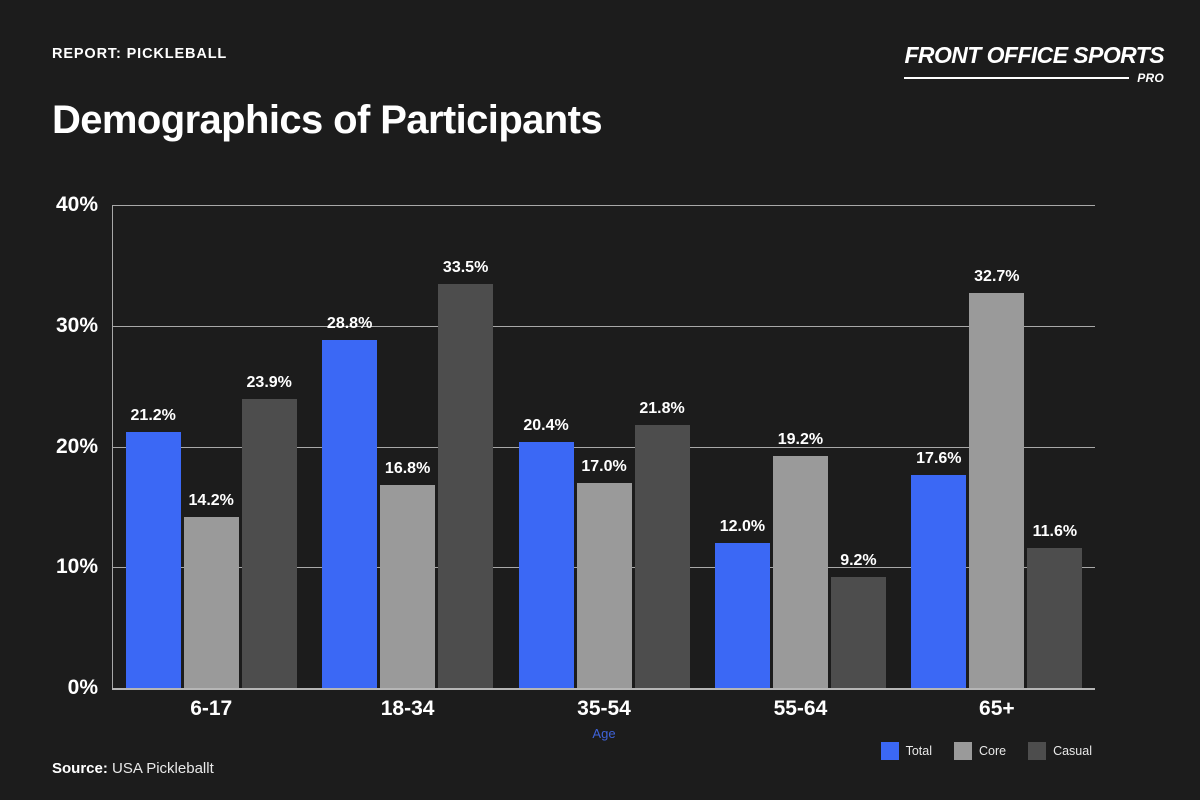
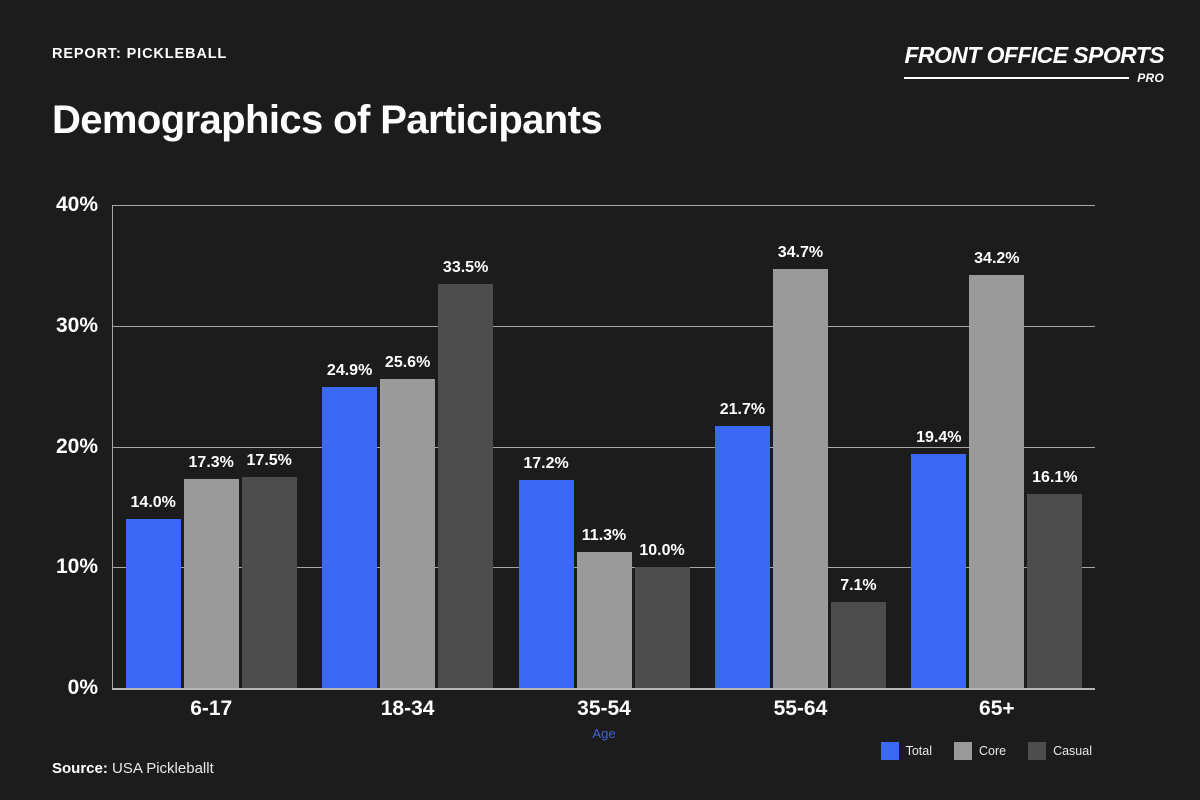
Total/6-17: 21.2% -> 14.0%
Core/6-17: 14.2% -> 17.3%
Casual/6-17: 23.9% -> 17.5%
Total/18-34: 28.8% -> 24.9%
Core/18-34: 16.8% -> 25.6%
Total/35-54: 20.4% -> 17.2%
Core/35-54: 17.0% -> 11.3%
Casual/35-54: 21.8% -> 10.0%
Total/55-64: 12.0% -> 21.7%
Core/55-64: 19.2% -> 34.7%
Casual/55-64: 9.2% -> 7.1%
Total/65+: 17.6% -> 19.4%
Core/65+: 32.7% -> 34.2%
Casual/65+: 11.6% -> 16.1%
